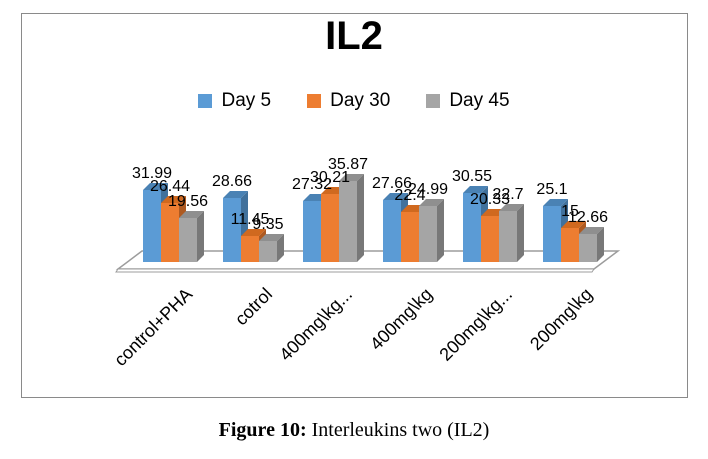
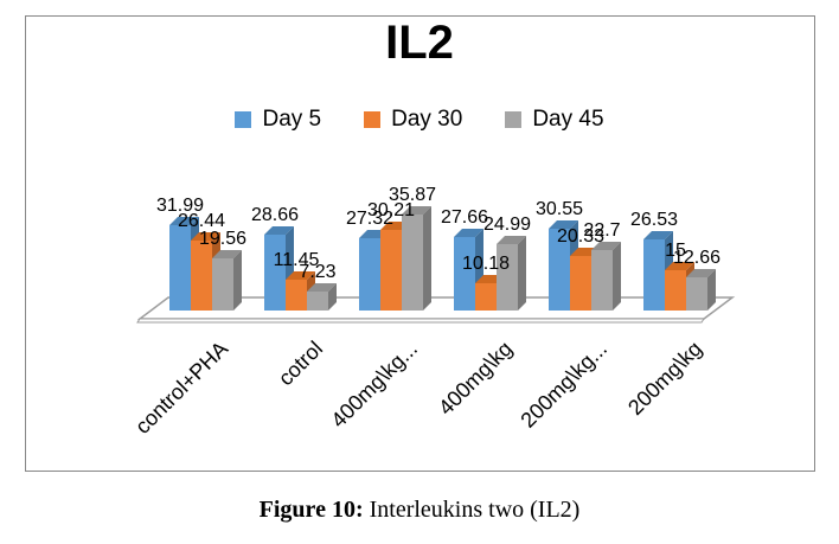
Day 45/cotrol: 9.35 -> 7.23
Day 30/400mg\kg: 22.4 -> 10.18
Day 5/200mg\kg: 25.1 -> 26.53
